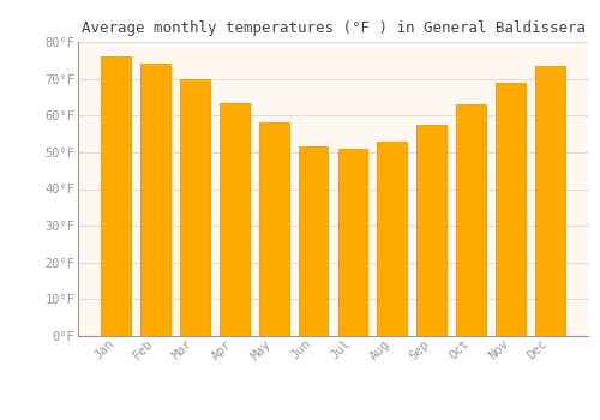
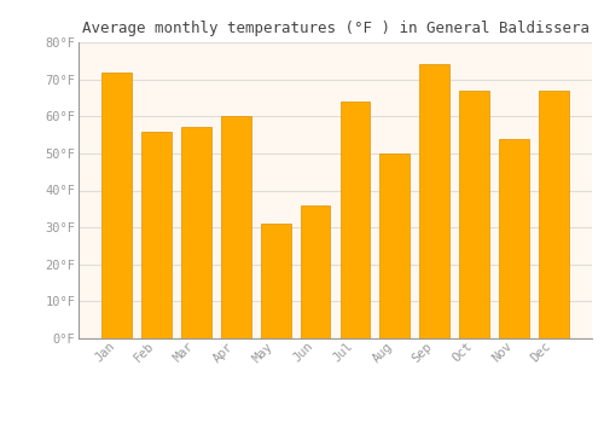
Jan: 76.0°F -> 72.0°F
Feb: 74.0°F -> 56.0°F
Mar: 70.0°F -> 57.0°F
Apr: 63.5°F -> 60.0°F
May: 58.0°F -> 31.0°F
Jun: 51.5°F -> 36.0°F
Jul: 51.0°F -> 64.0°F
Aug: 53.0°F -> 50.0°F
Sep: 57.5°F -> 74.0°F
Oct: 63.0°F -> 67.0°F
Nov: 69.0°F -> 54.0°F
Dec: 73.5°F -> 67.0°F
